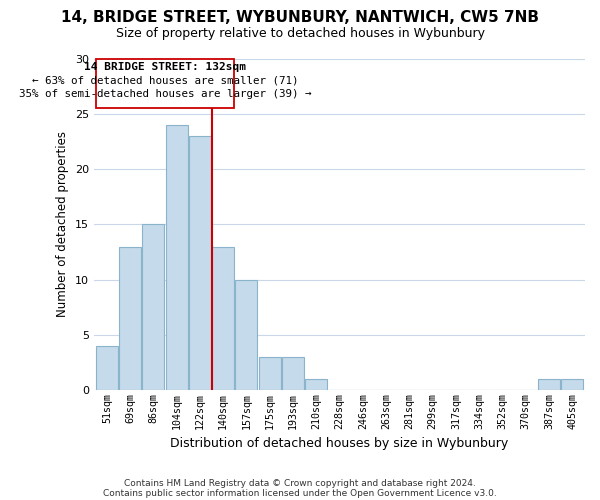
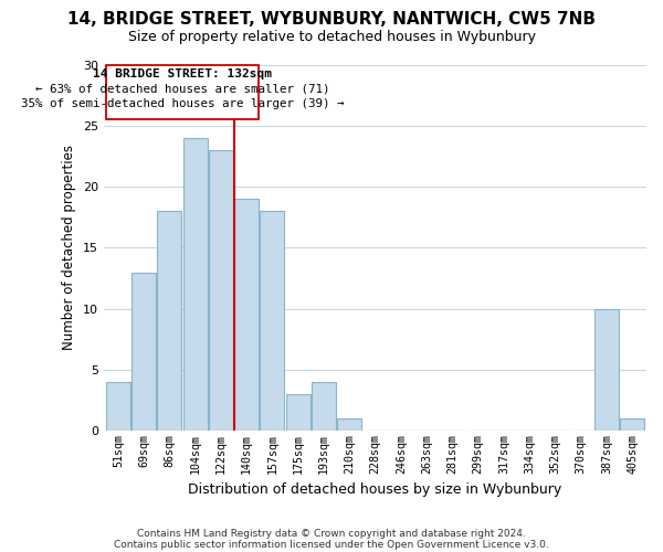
86sqm: 15 -> 18
140sqm: 13 -> 19
157sqm: 10 -> 18
193sqm: 3 -> 4
387sqm: 1 -> 10
